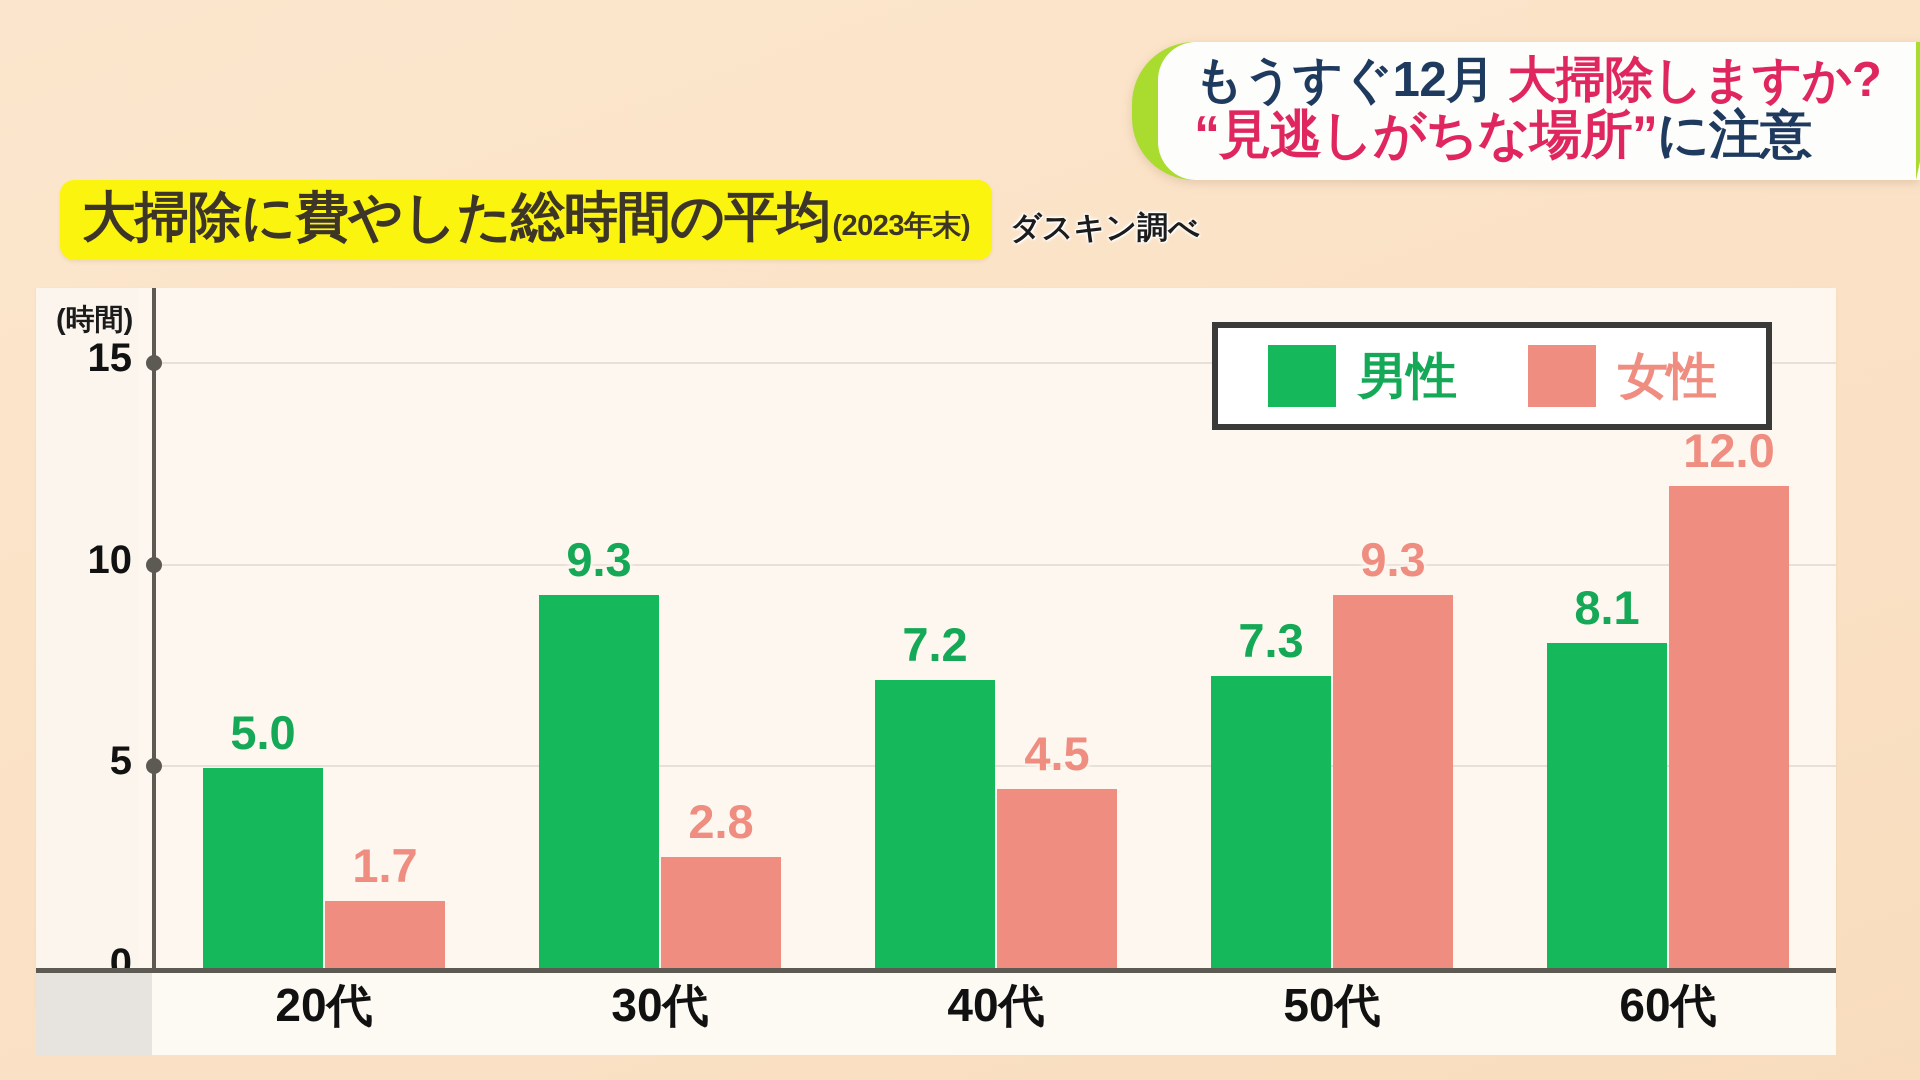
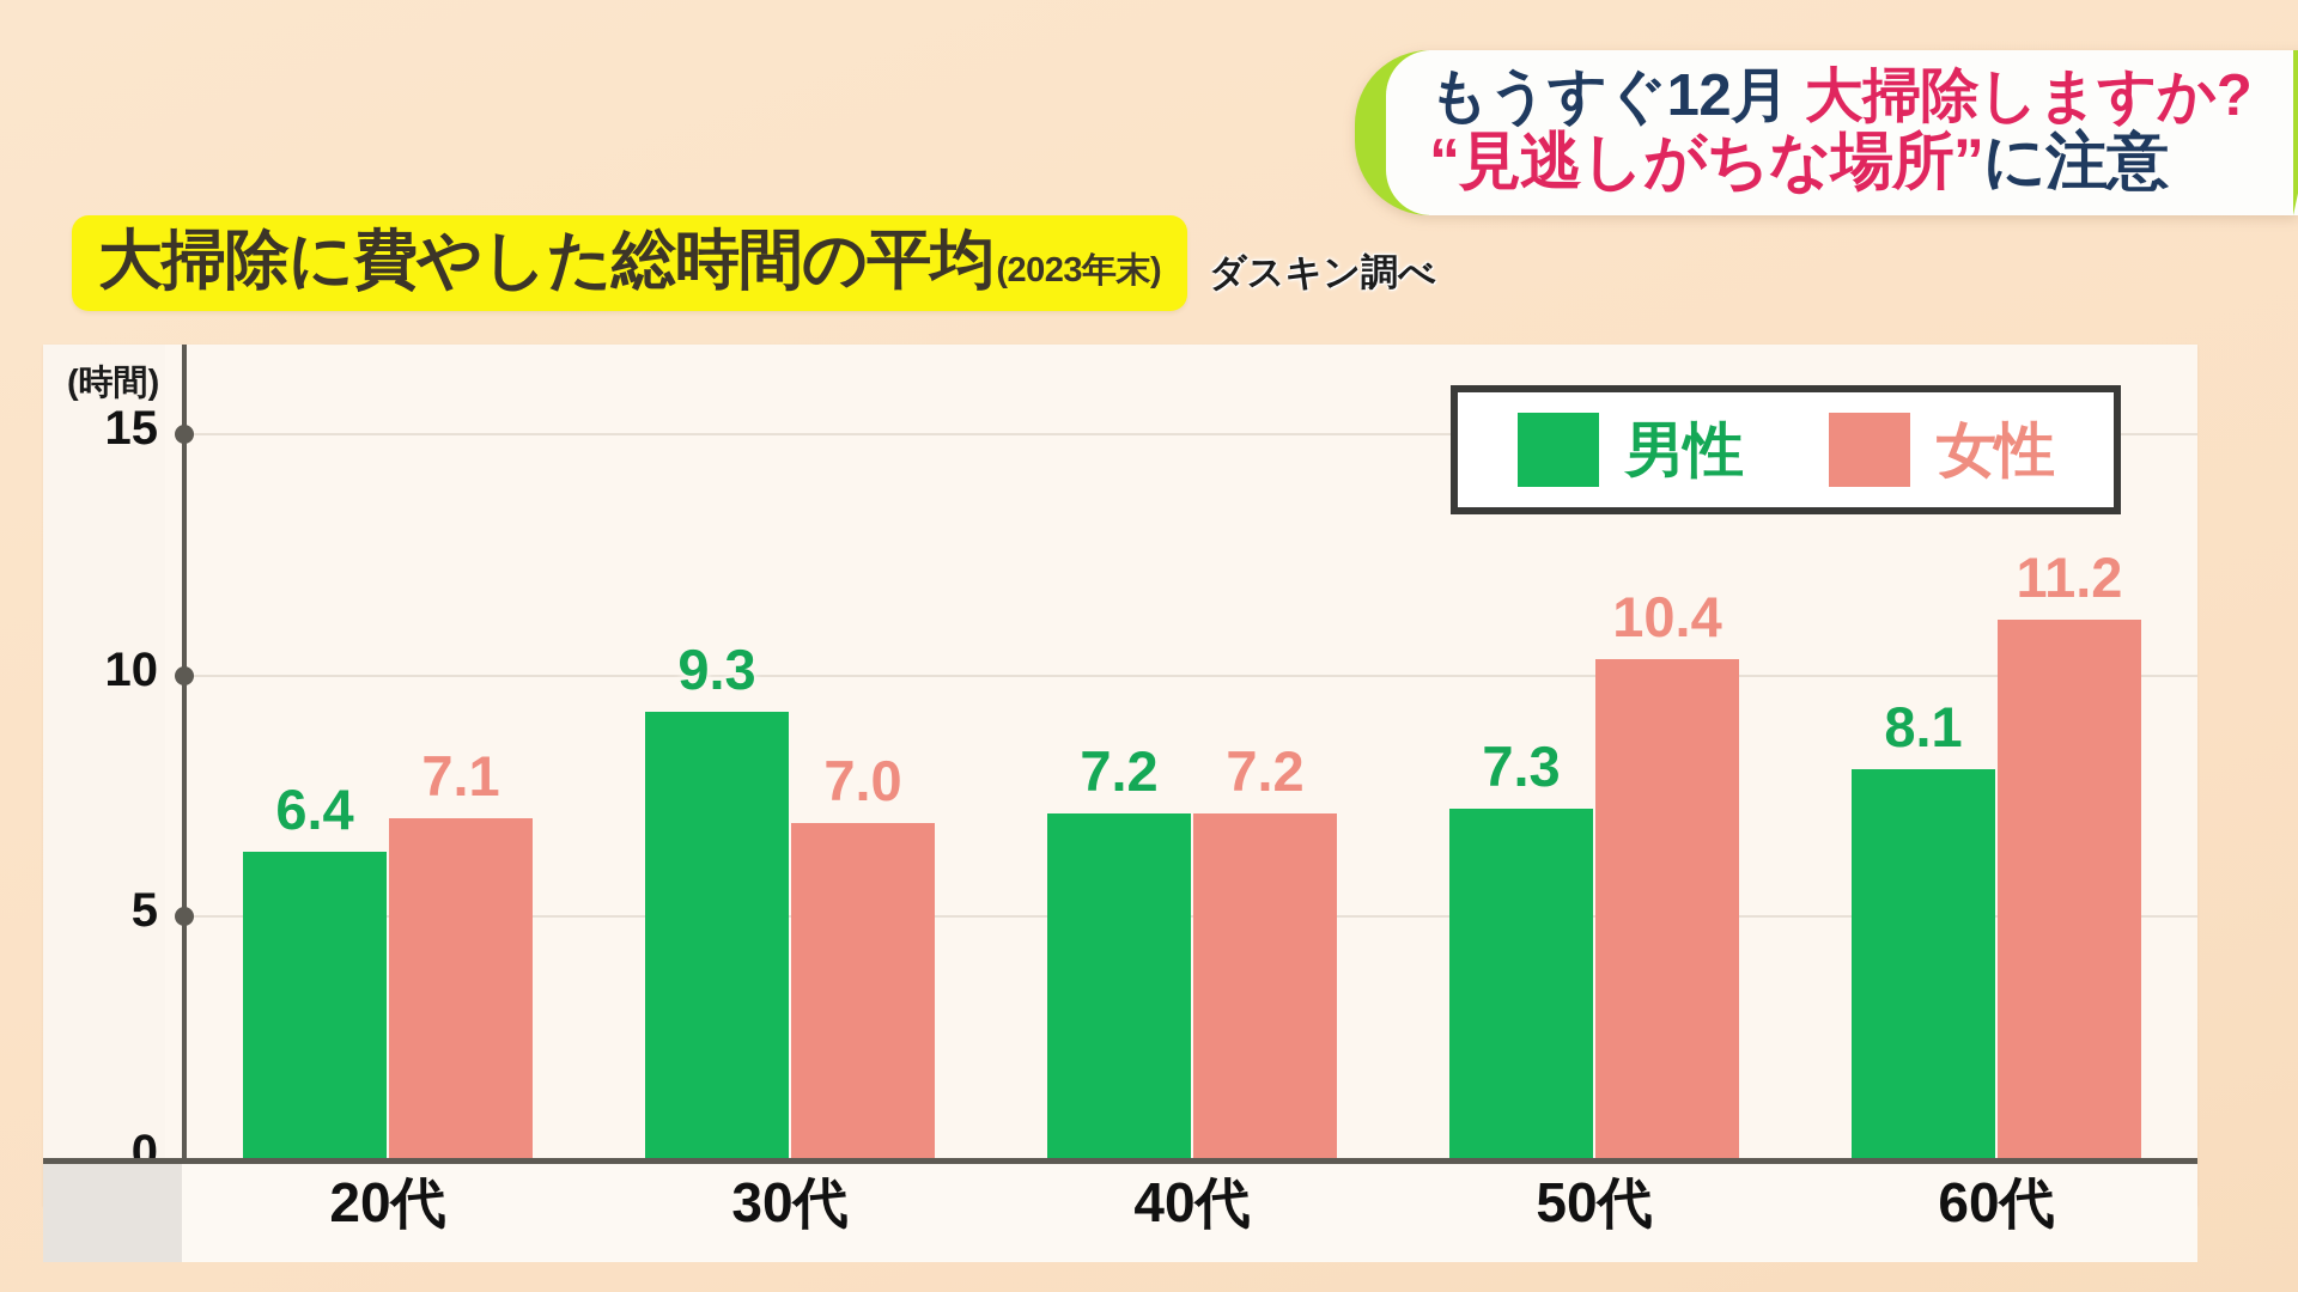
男性/20代: 5.0 -> 6.4
女性/20代: 1.7 -> 7.1
女性/30代: 2.8 -> 7.0
女性/40代: 4.5 -> 7.2
女性/50代: 9.3 -> 10.4
女性/60代: 12.0 -> 11.2
